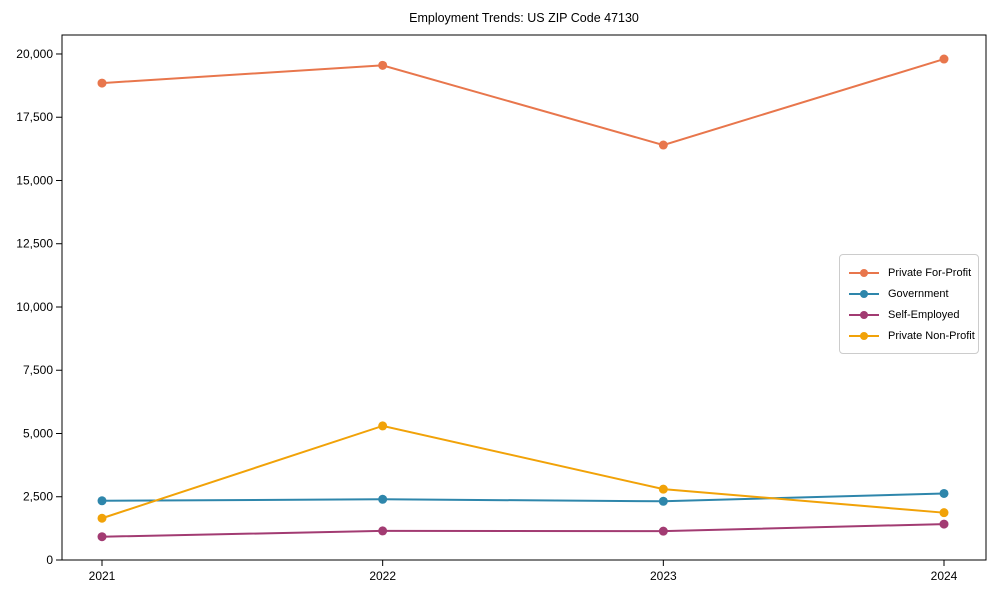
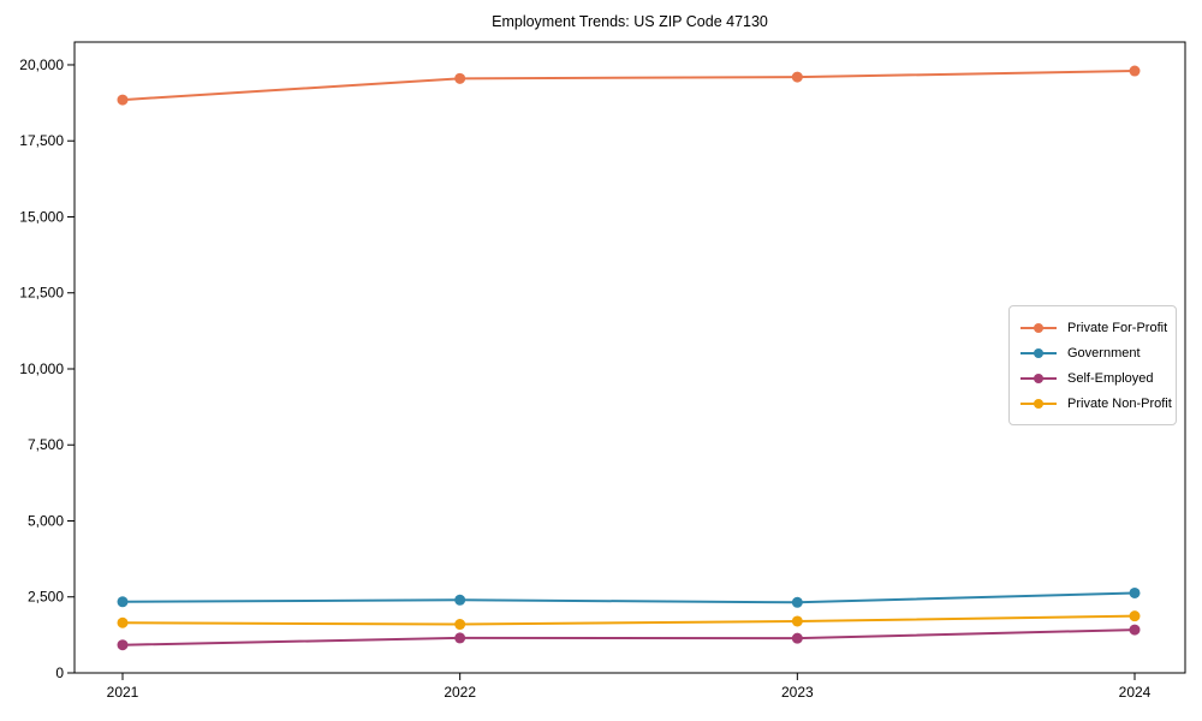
Private Non-Profit/2022: 5300 -> 1600
Private For-Profit/2023: 16400 -> 19600
Private Non-Profit/2023: 2800 -> 1700
